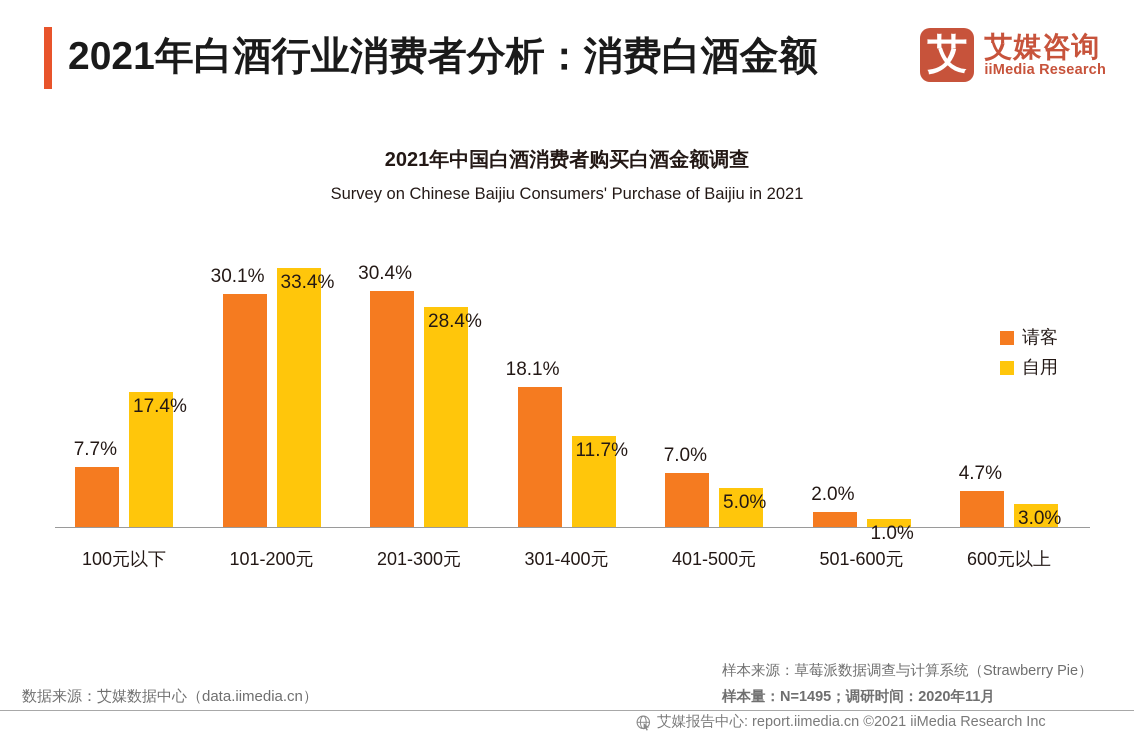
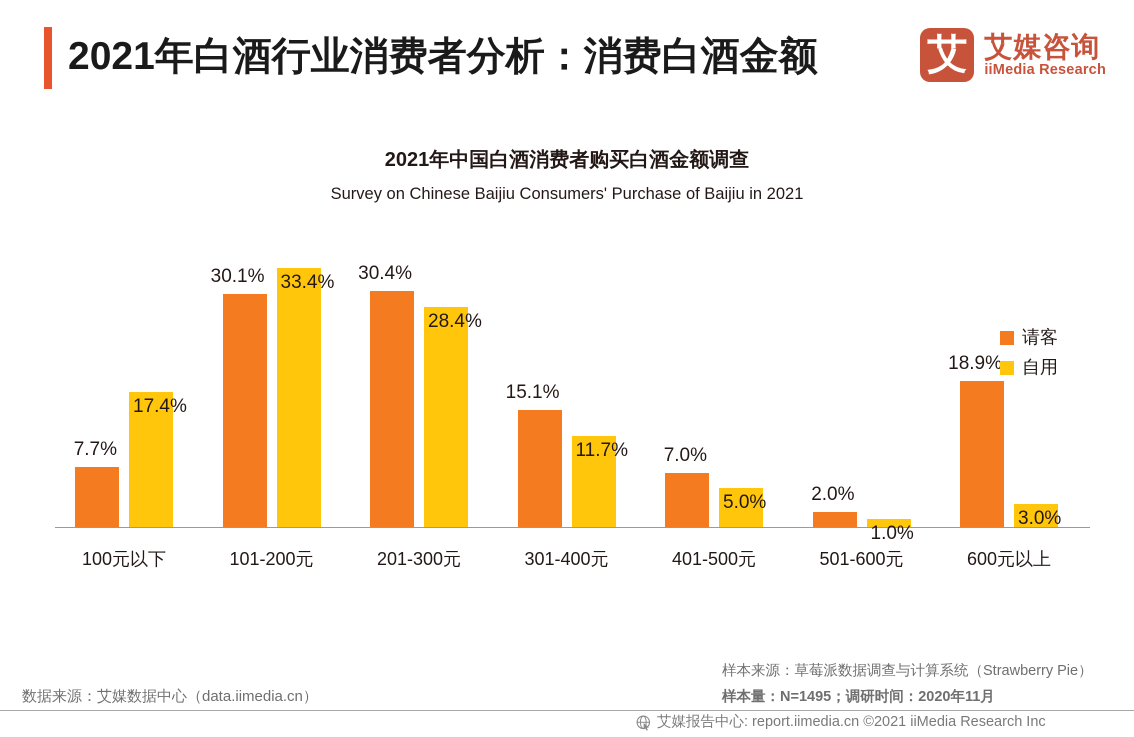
请客/301-400元: 18.1% -> 15.1%
请客/600元以上: 4.7% -> 18.9%
